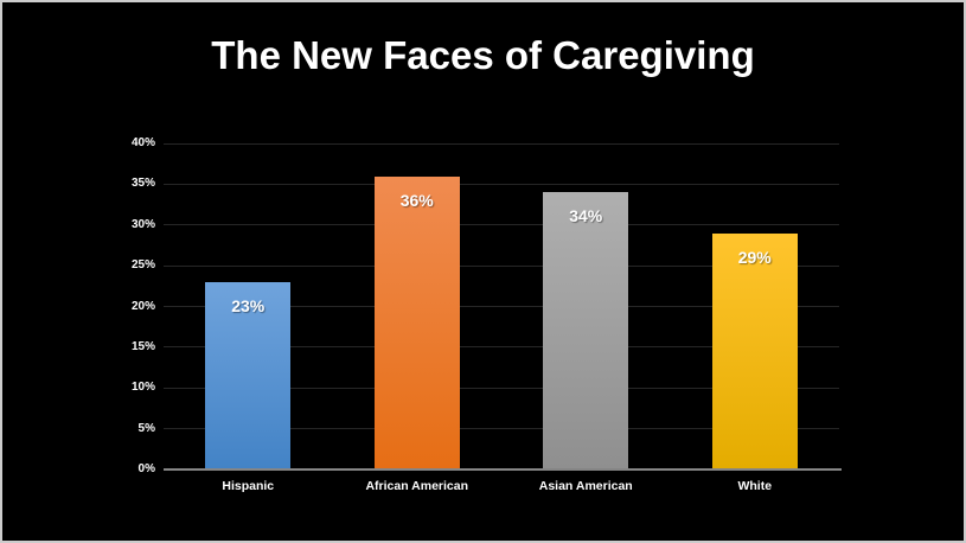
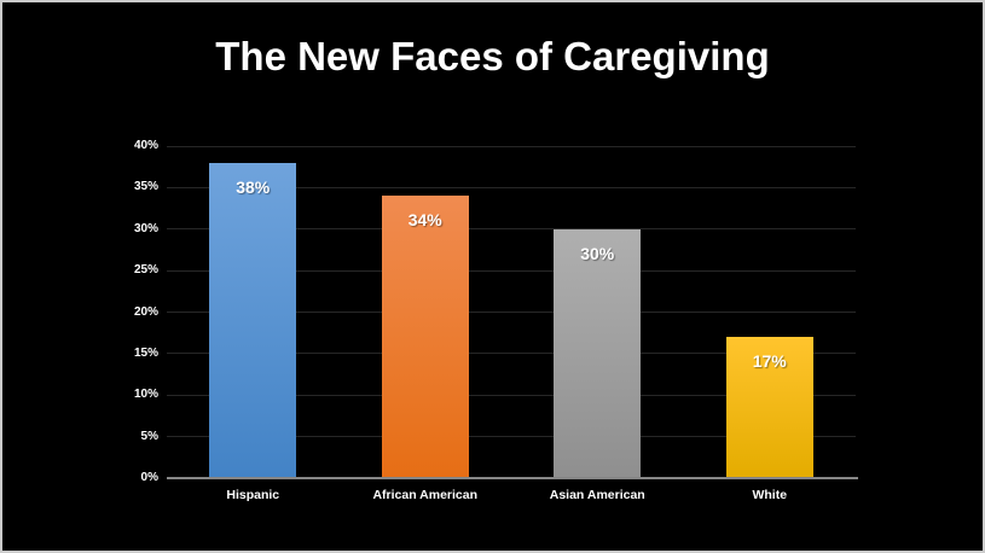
Hispanic: 23% -> 38%
African American: 36% -> 34%
Asian American: 34% -> 30%
White: 29% -> 17%
